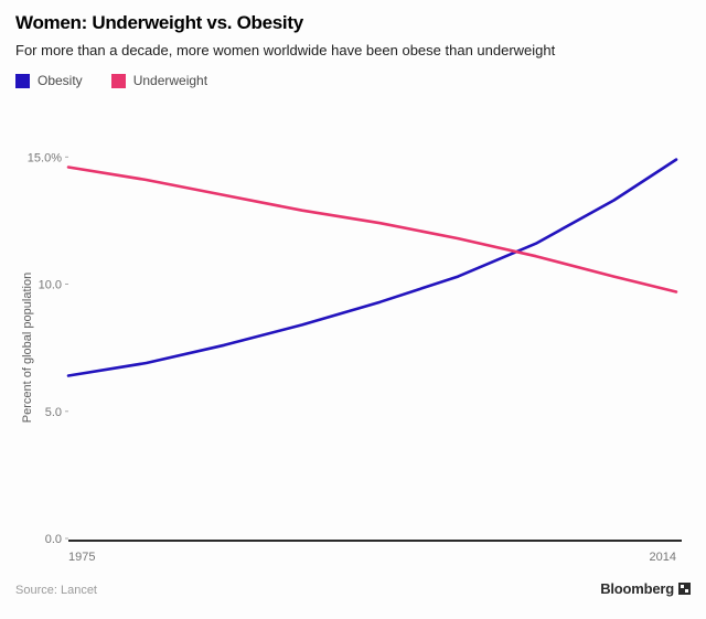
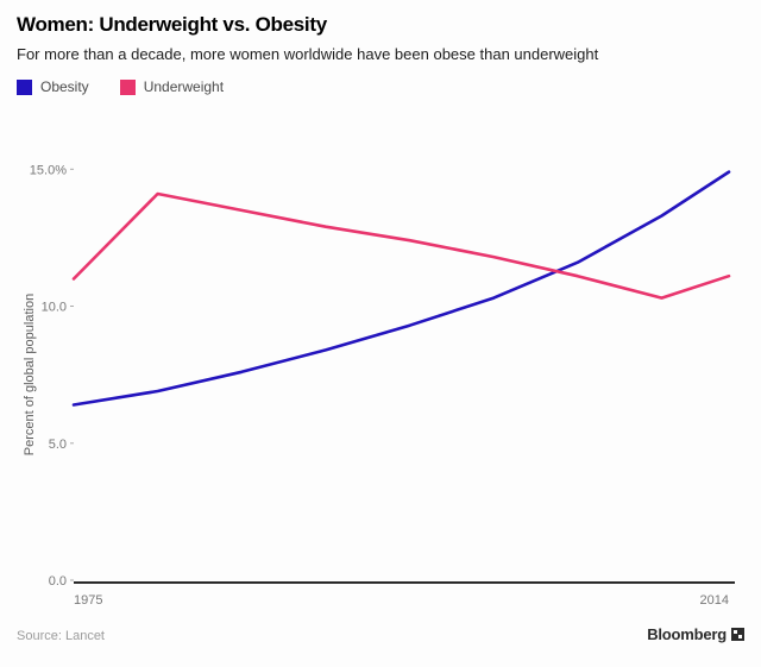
Underweight/1975: 14.6% -> 11.0%
Underweight/2014: 9.7% -> 11.1%
